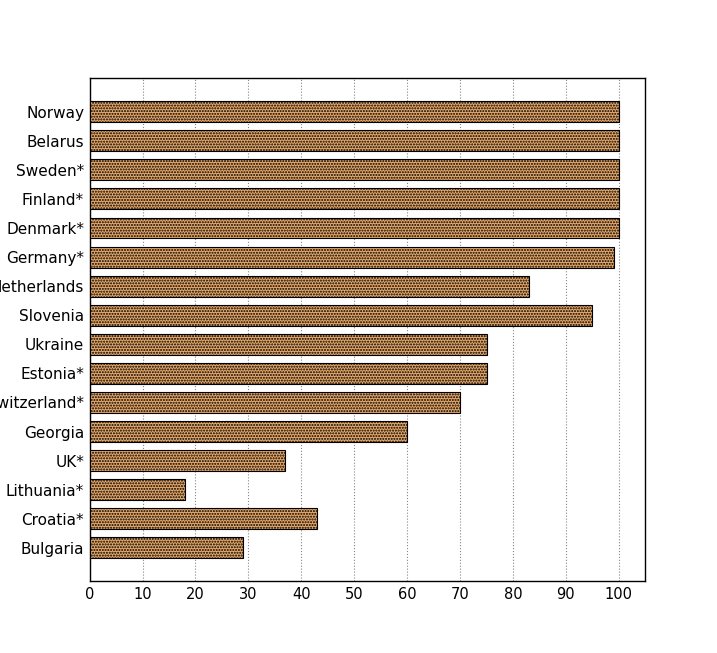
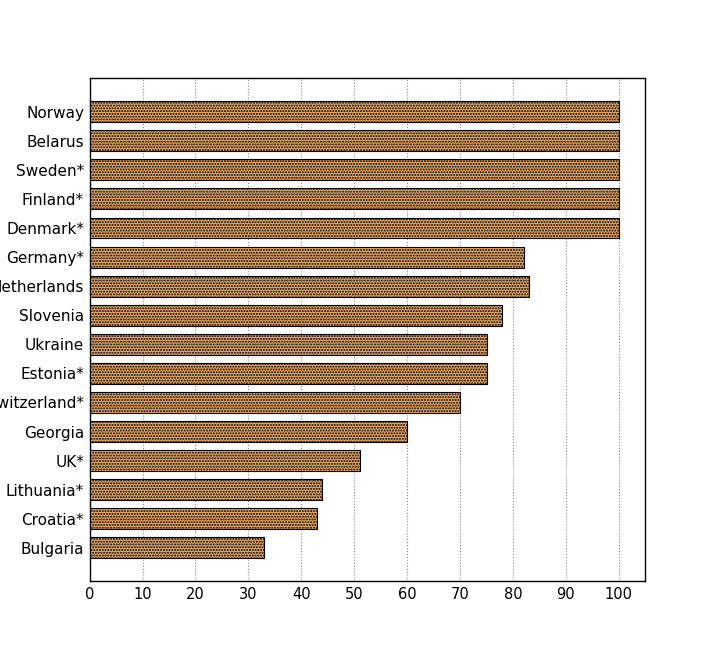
Germany*: 99 -> 82
Slovenia: 95 -> 78
UK*: 37 -> 51
Lithuania*: 18 -> 44
Bulgaria: 29 -> 33
